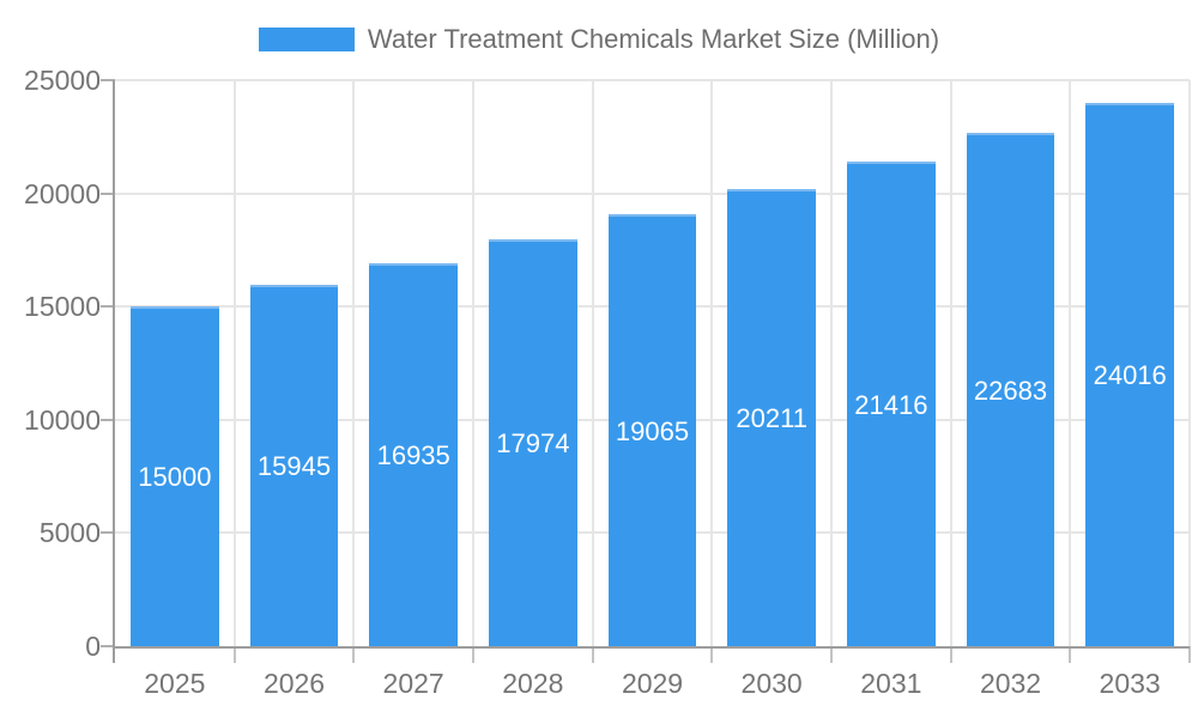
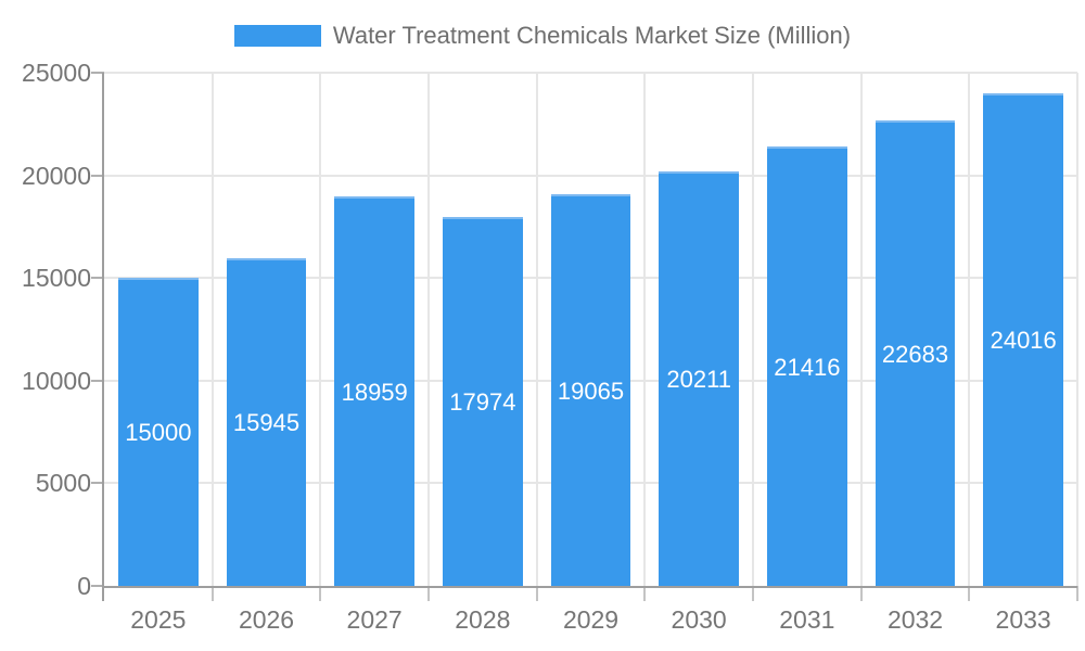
2027: 16935 -> 18959
